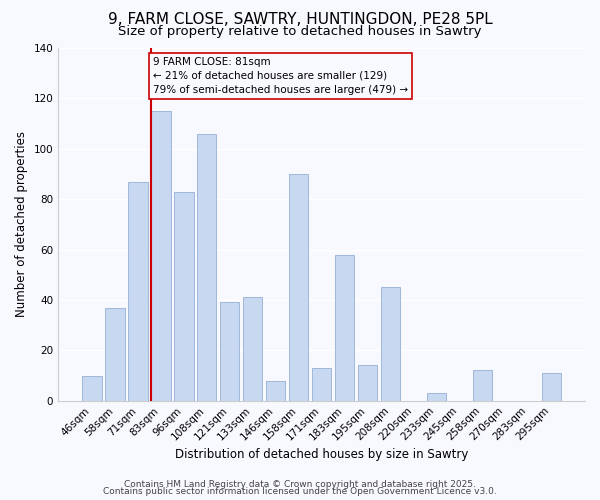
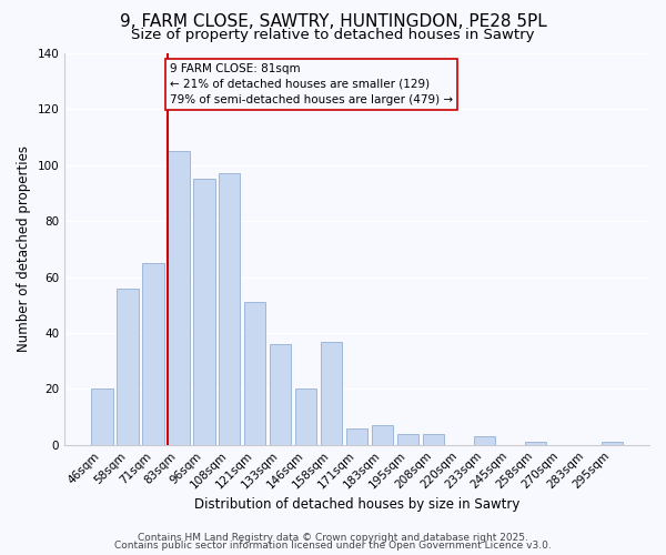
46sqm: 10 -> 20
58sqm: 37 -> 56
71sqm: 87 -> 65
83sqm: 115 -> 105
96sqm: 83 -> 95
108sqm: 106 -> 97
121sqm: 39 -> 51
133sqm: 41 -> 36
146sqm: 8 -> 20
158sqm: 90 -> 37
171sqm: 13 -> 6
183sqm: 58 -> 7
195sqm: 14 -> 4
208sqm: 45 -> 4
258sqm: 12 -> 1
295sqm: 11 -> 1
